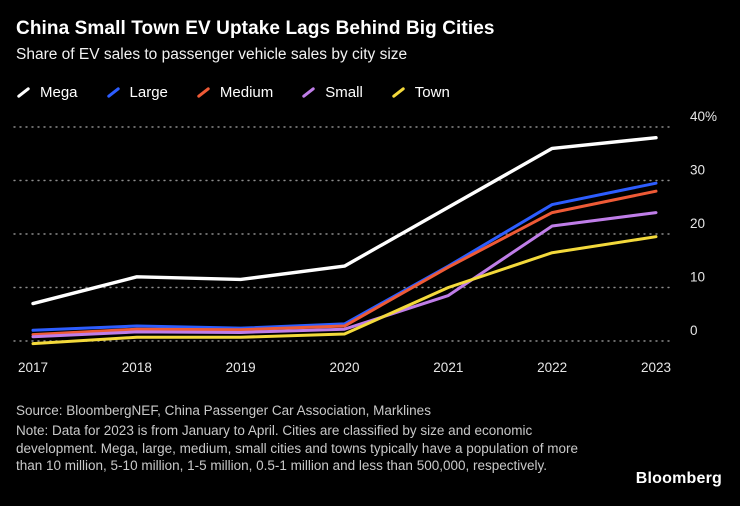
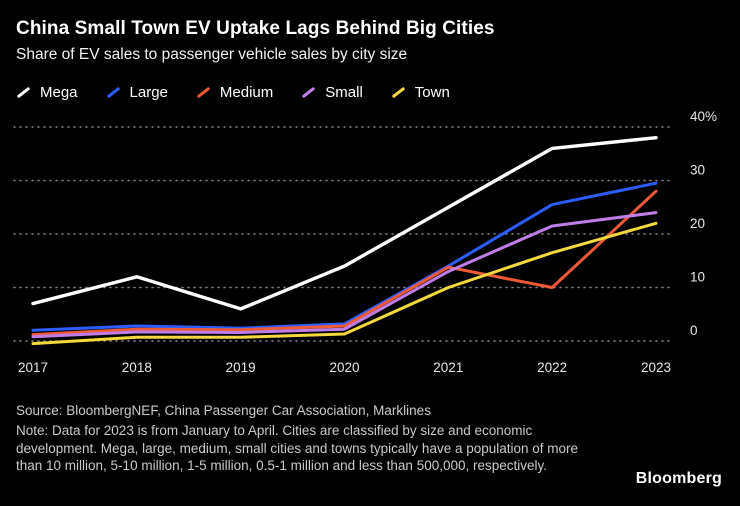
Mega/2019: 12% -> 6%
Small/2021: 8% -> 13%
Medium/2022: 24% -> 10%
Town/2023: 20% -> 22%
